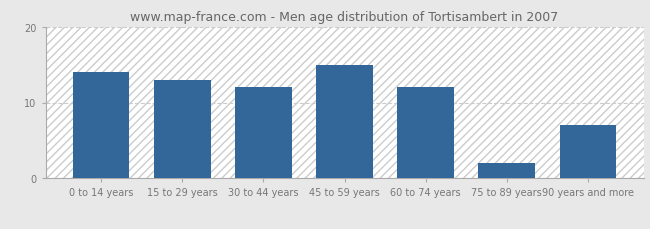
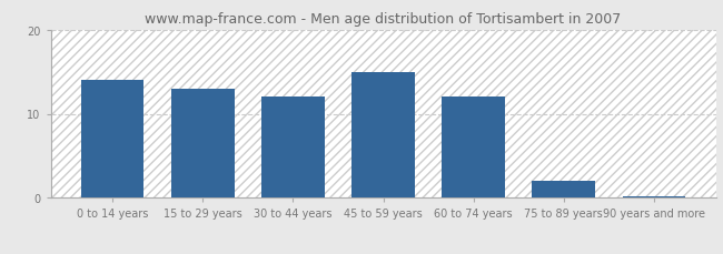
90 years and more: 7.0 -> 0.2
